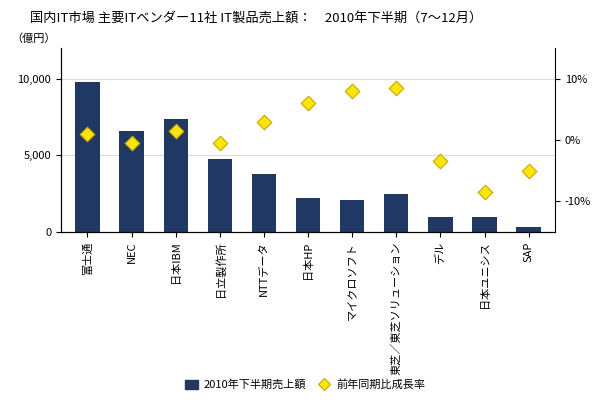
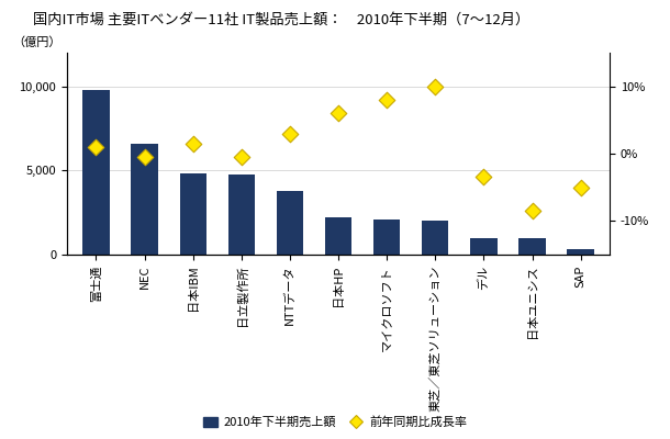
2010年下半期売上額/日本IBM: 7,400 -> 4,800
2010年下半期売上額/東芝／東芝ソリューション: 2,500 -> 2,000
前年同期比成長率/東芝／東芝ソリューション: 8.4% -> 10.0%
